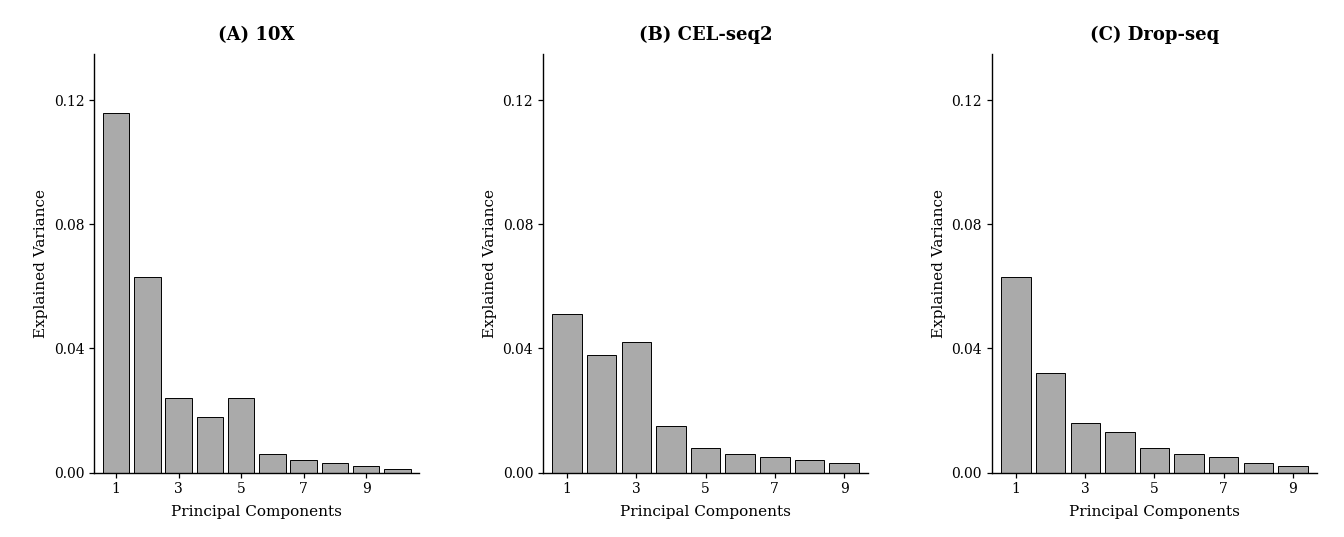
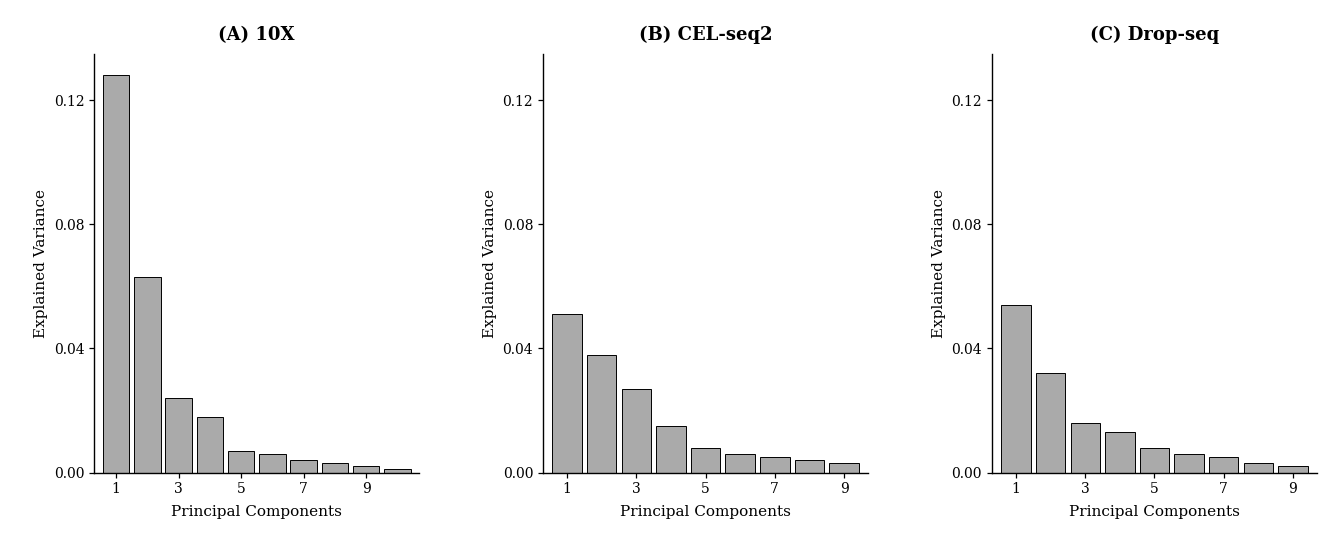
(A) 10X/1: 0.116 -> 0.128
(A) 10X/5: 0.024 -> 0.007
(B) CEL-seq2/3: 0.042 -> 0.027
(C) Drop-seq/1: 0.063 -> 0.054
